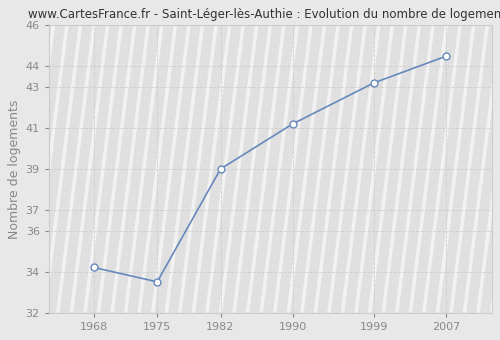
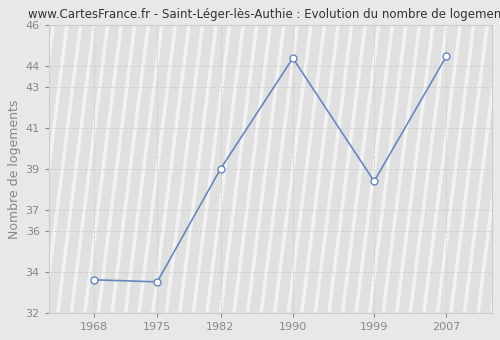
1968: 34.2 -> 33.6
1990: 41.2 -> 44.4
1999: 43.2 -> 38.4
